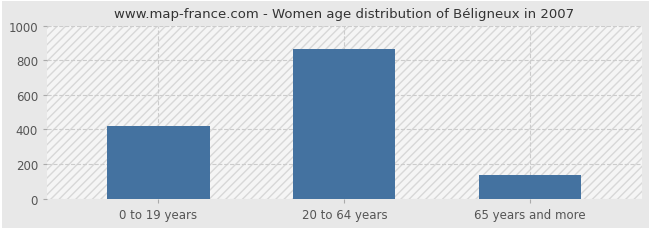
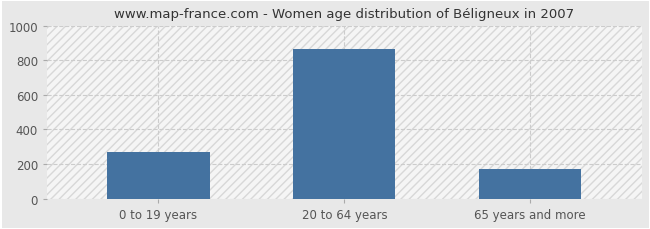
0 to 19 years: 420 -> 270
65 years and more: 140 -> 170
